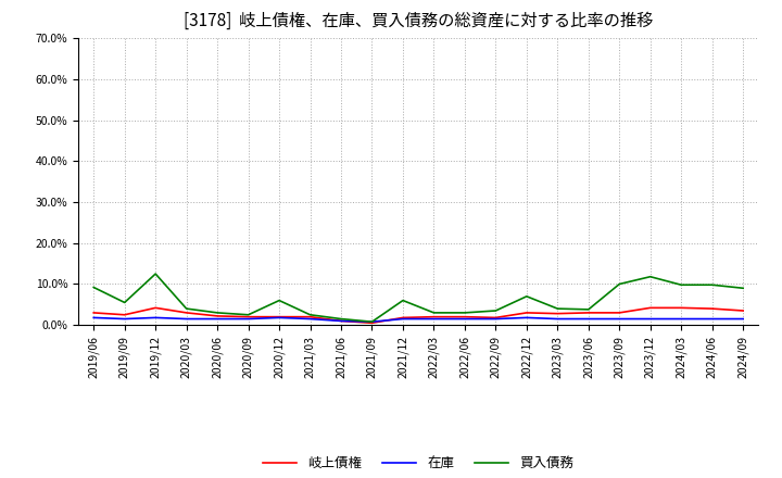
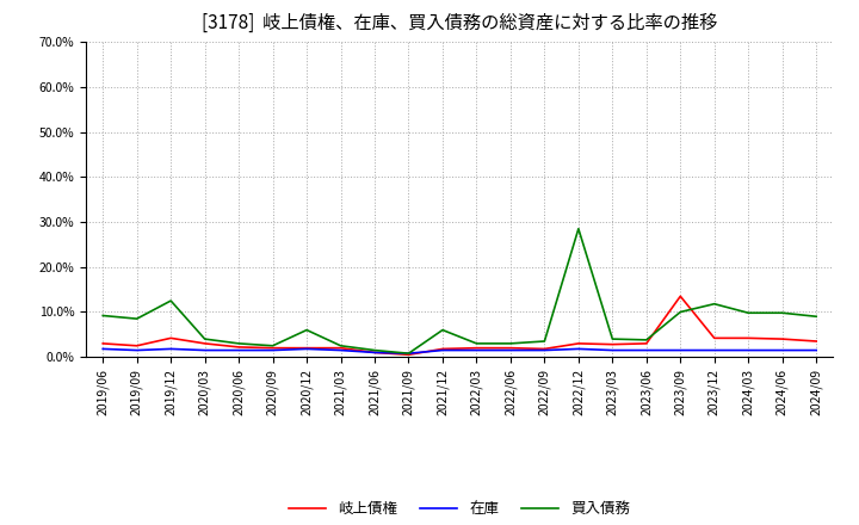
買入債務/2019/09: 5.5% -> 8.5%
買入債務/2022/12: 7.0% -> 28.5%
岐上債権/2023/09: 3.0% -> 13.5%
